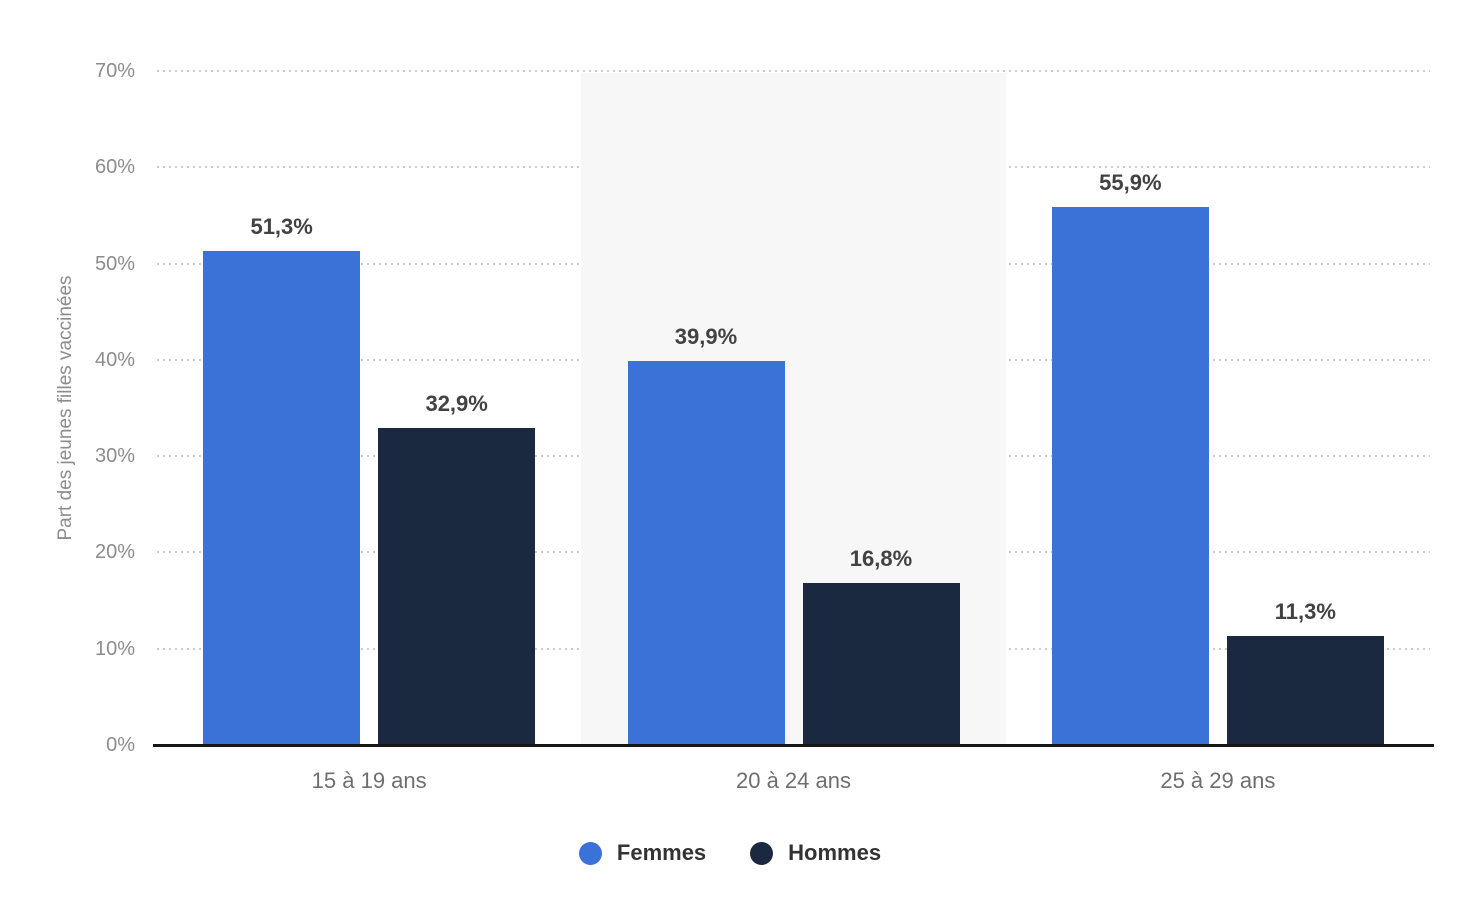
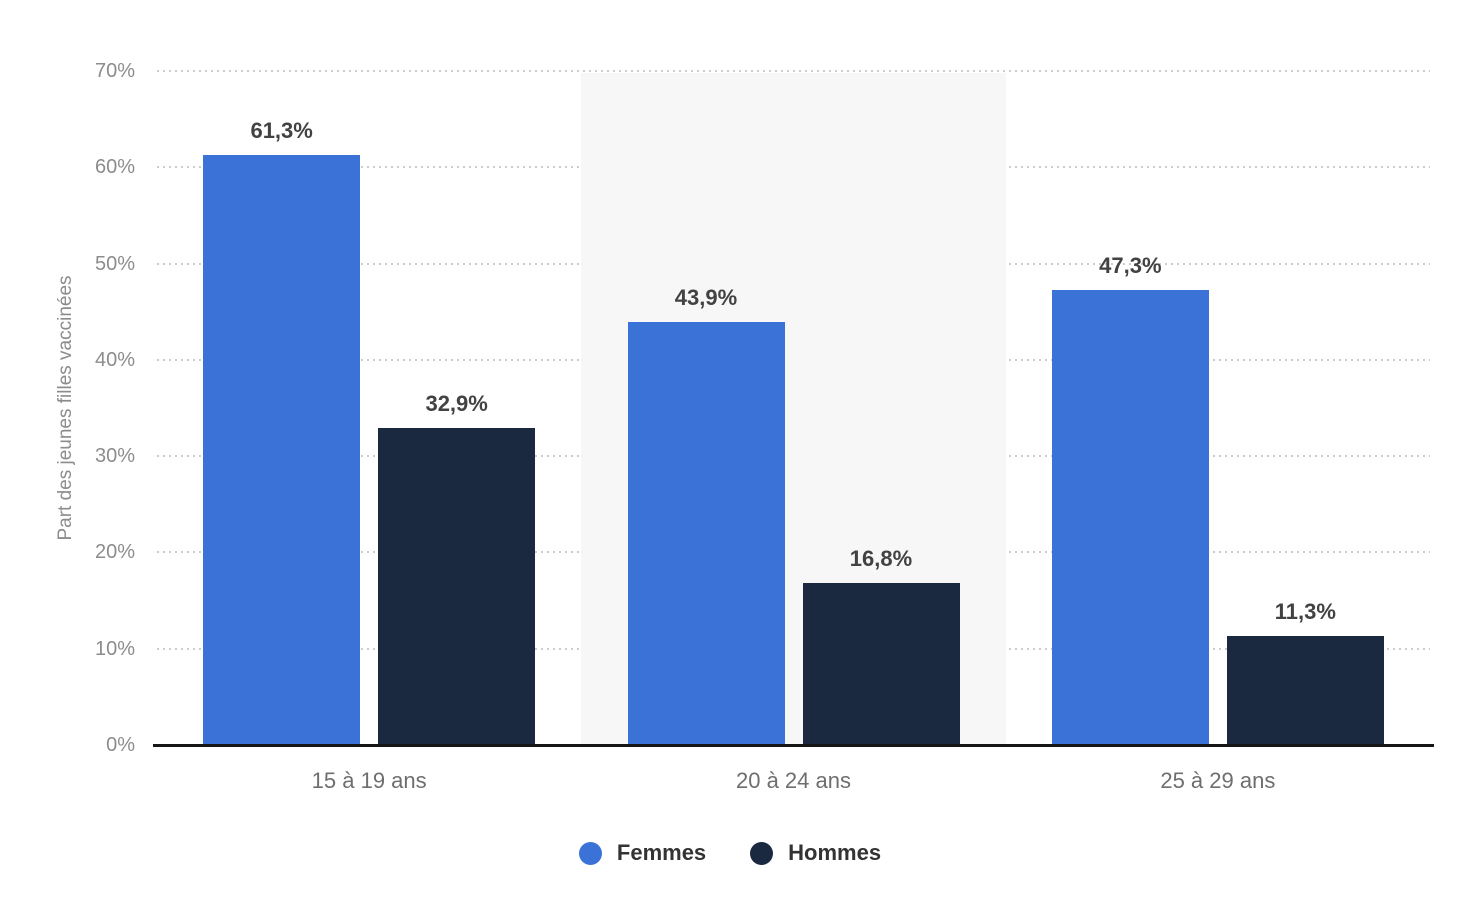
Femmes/15 à 19 ans: 51,3% -> 61,3%
Femmes/20 à 24 ans: 39,9% -> 43,9%
Femmes/25 à 29 ans: 55,9% -> 47,3%
